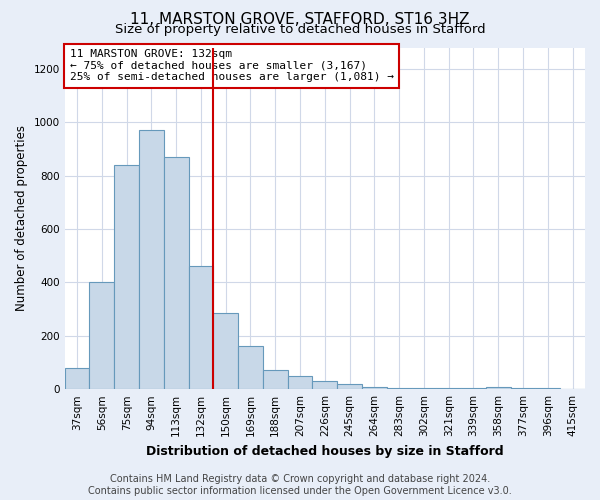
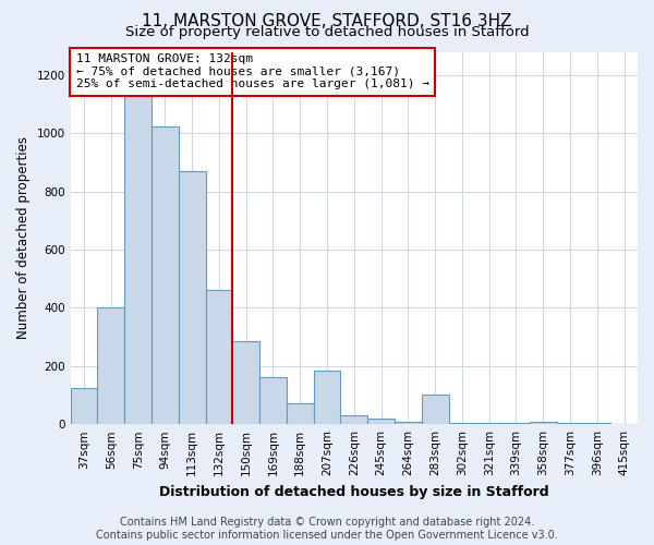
37sqm: 80 -> 125
75sqm: 840 -> 1135
94sqm: 970 -> 1025
207sqm: 50 -> 185
283sqm: 6 -> 100
